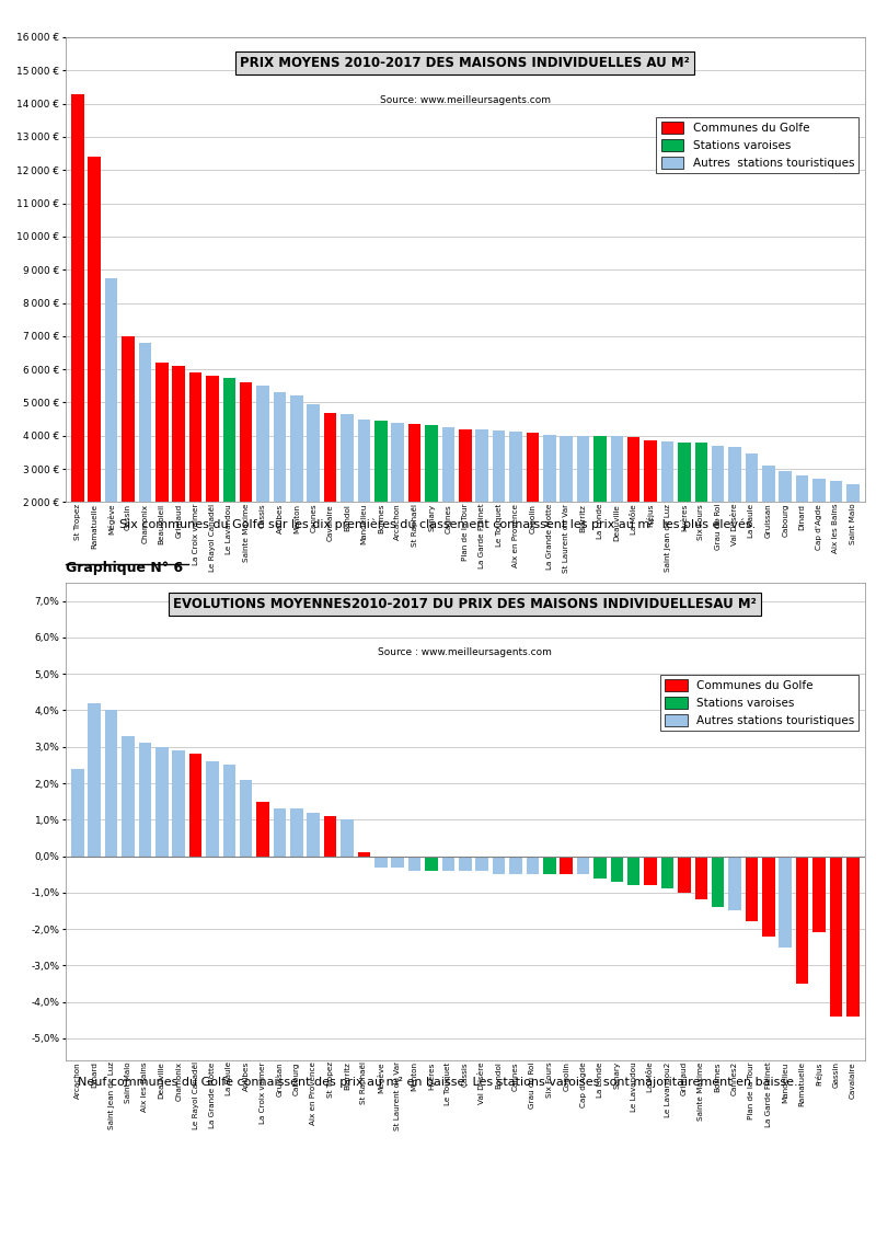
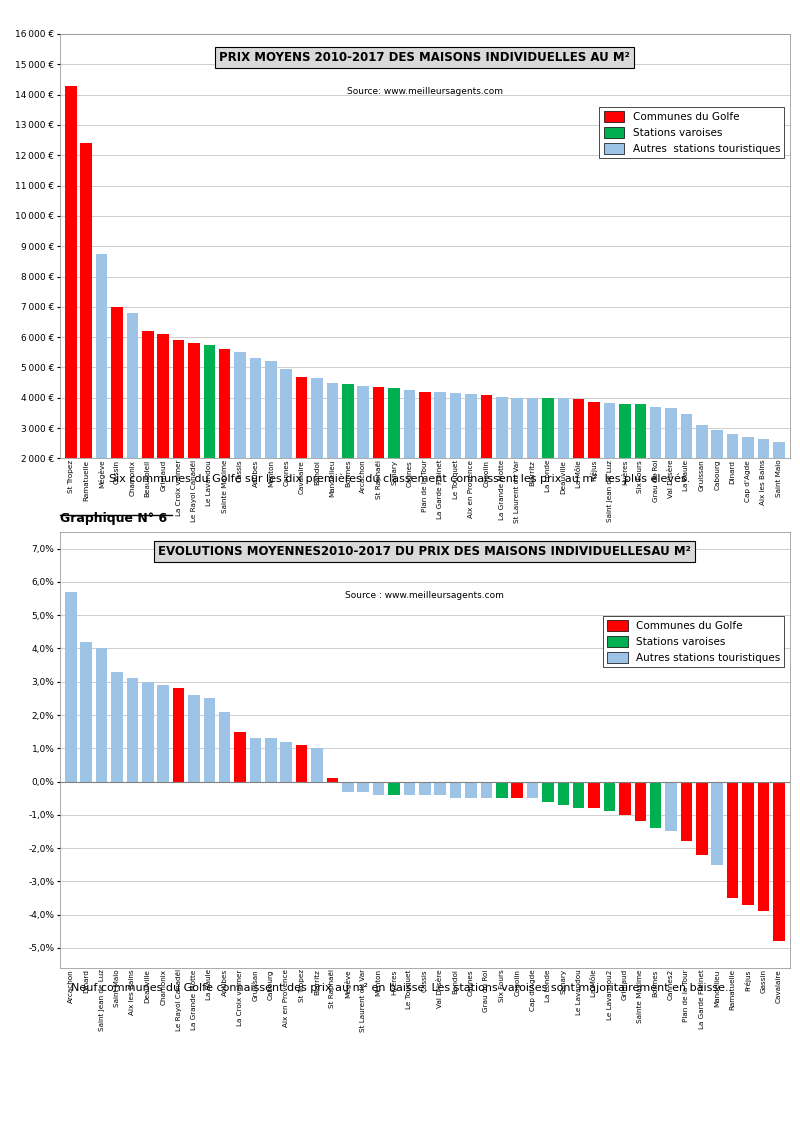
Arcachon: 2,4% -> 5,7%
Fréjus: -2,1% -> -3,7%
Gassin: -4,4% -> -3,9%
Cavalaire: -4,4% -> -4,8%
